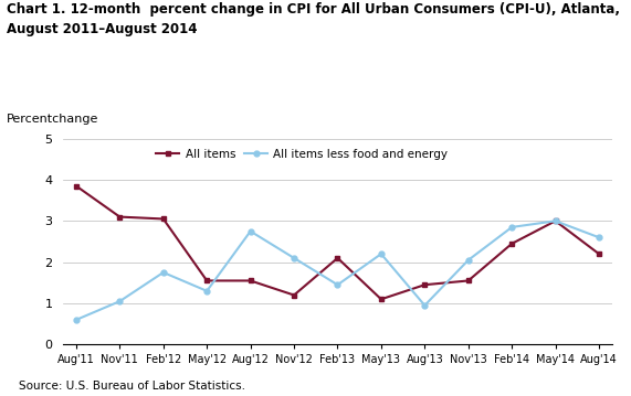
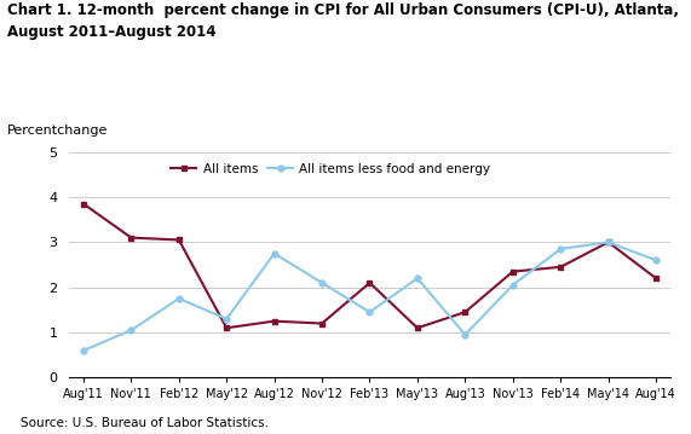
All items/May'12: 1.55 -> 1.10
All items/Aug'12: 1.55 -> 1.25
All items/Nov'13: 1.55 -> 2.35
